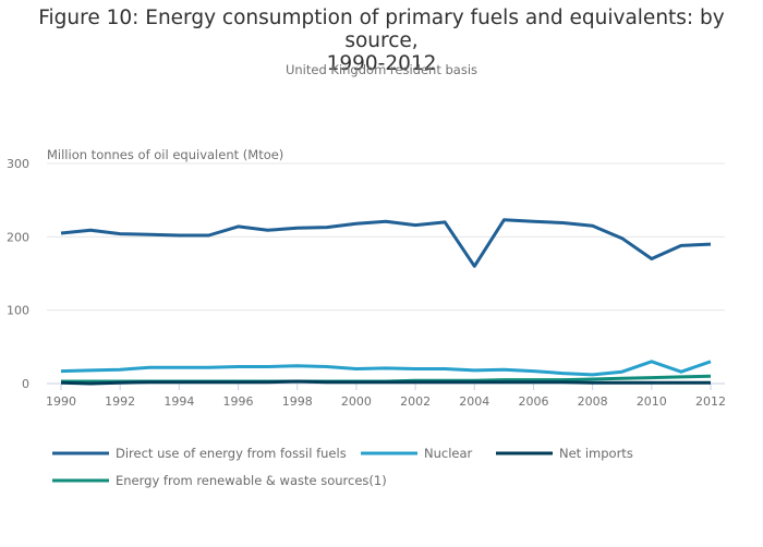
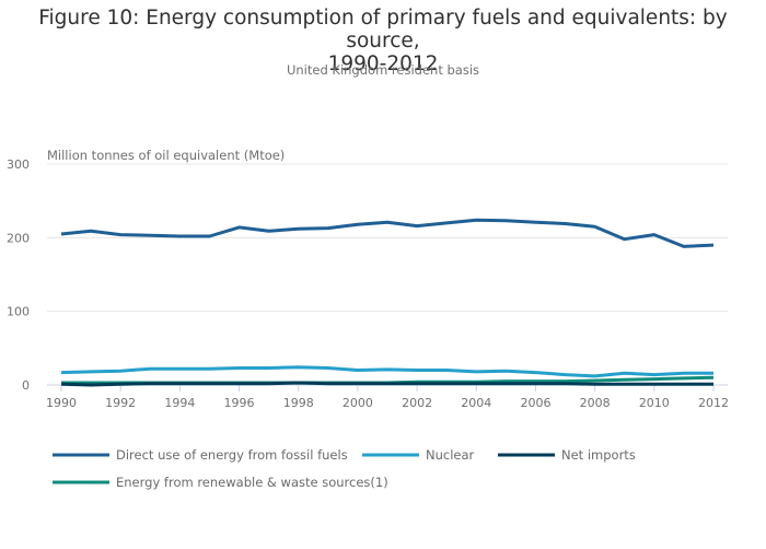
Direct use of energy from fossil fuels/2004: 160 -> 220
Direct use of energy from fossil fuels/2010: 170 -> 200
Nuclear/2010: 30 -> 10
Nuclear/2012: 30 -> 20
